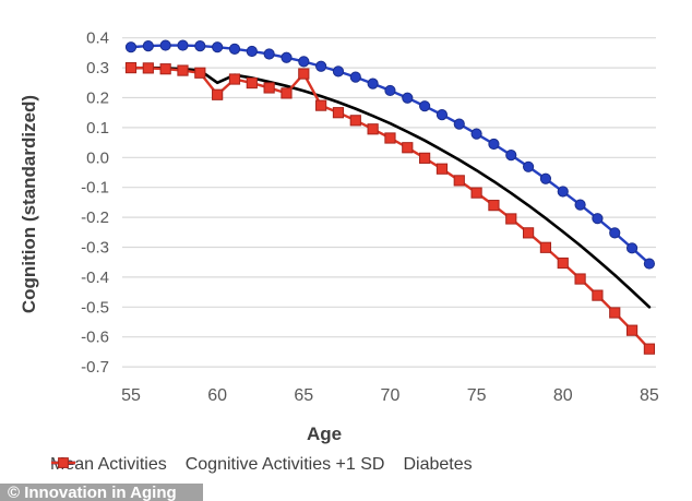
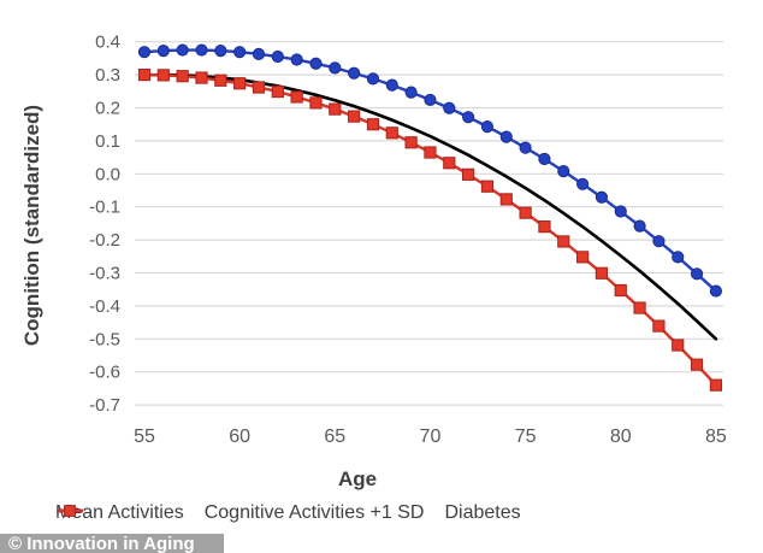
Mean Activities/60: 0.25 -> 0.28
Diabetes/60: 0.21 -> 0.27
Diabetes/65: 0.28 -> 0.20
